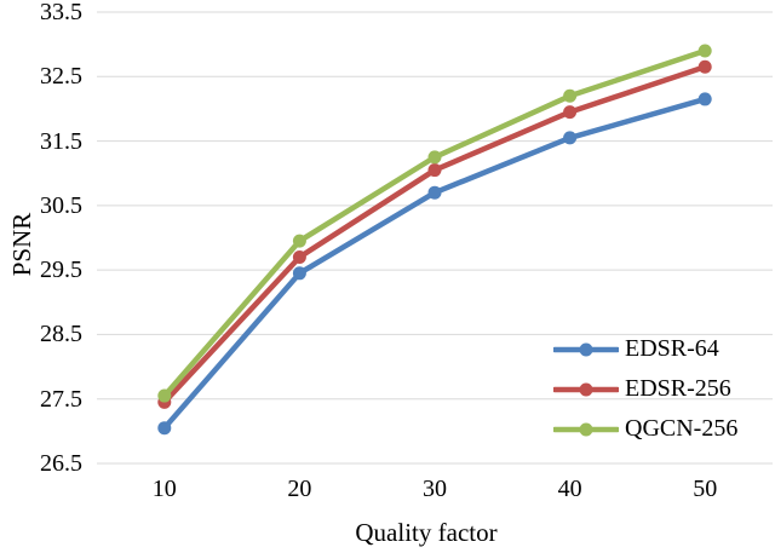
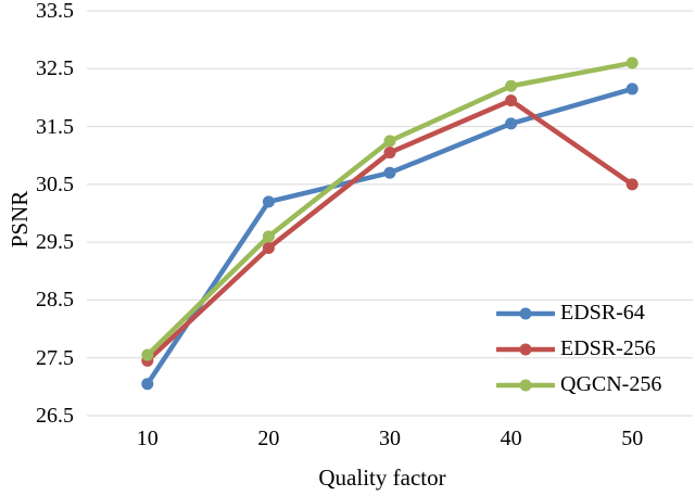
EDSR-64/20: 29.4 -> 30.2
EDSR-256/20: 29.7 -> 29.4
QGCN-256/20: 29.9 -> 29.6
EDSR-256/50: 32.6 -> 30.5
QGCN-256/50: 32.9 -> 32.6
